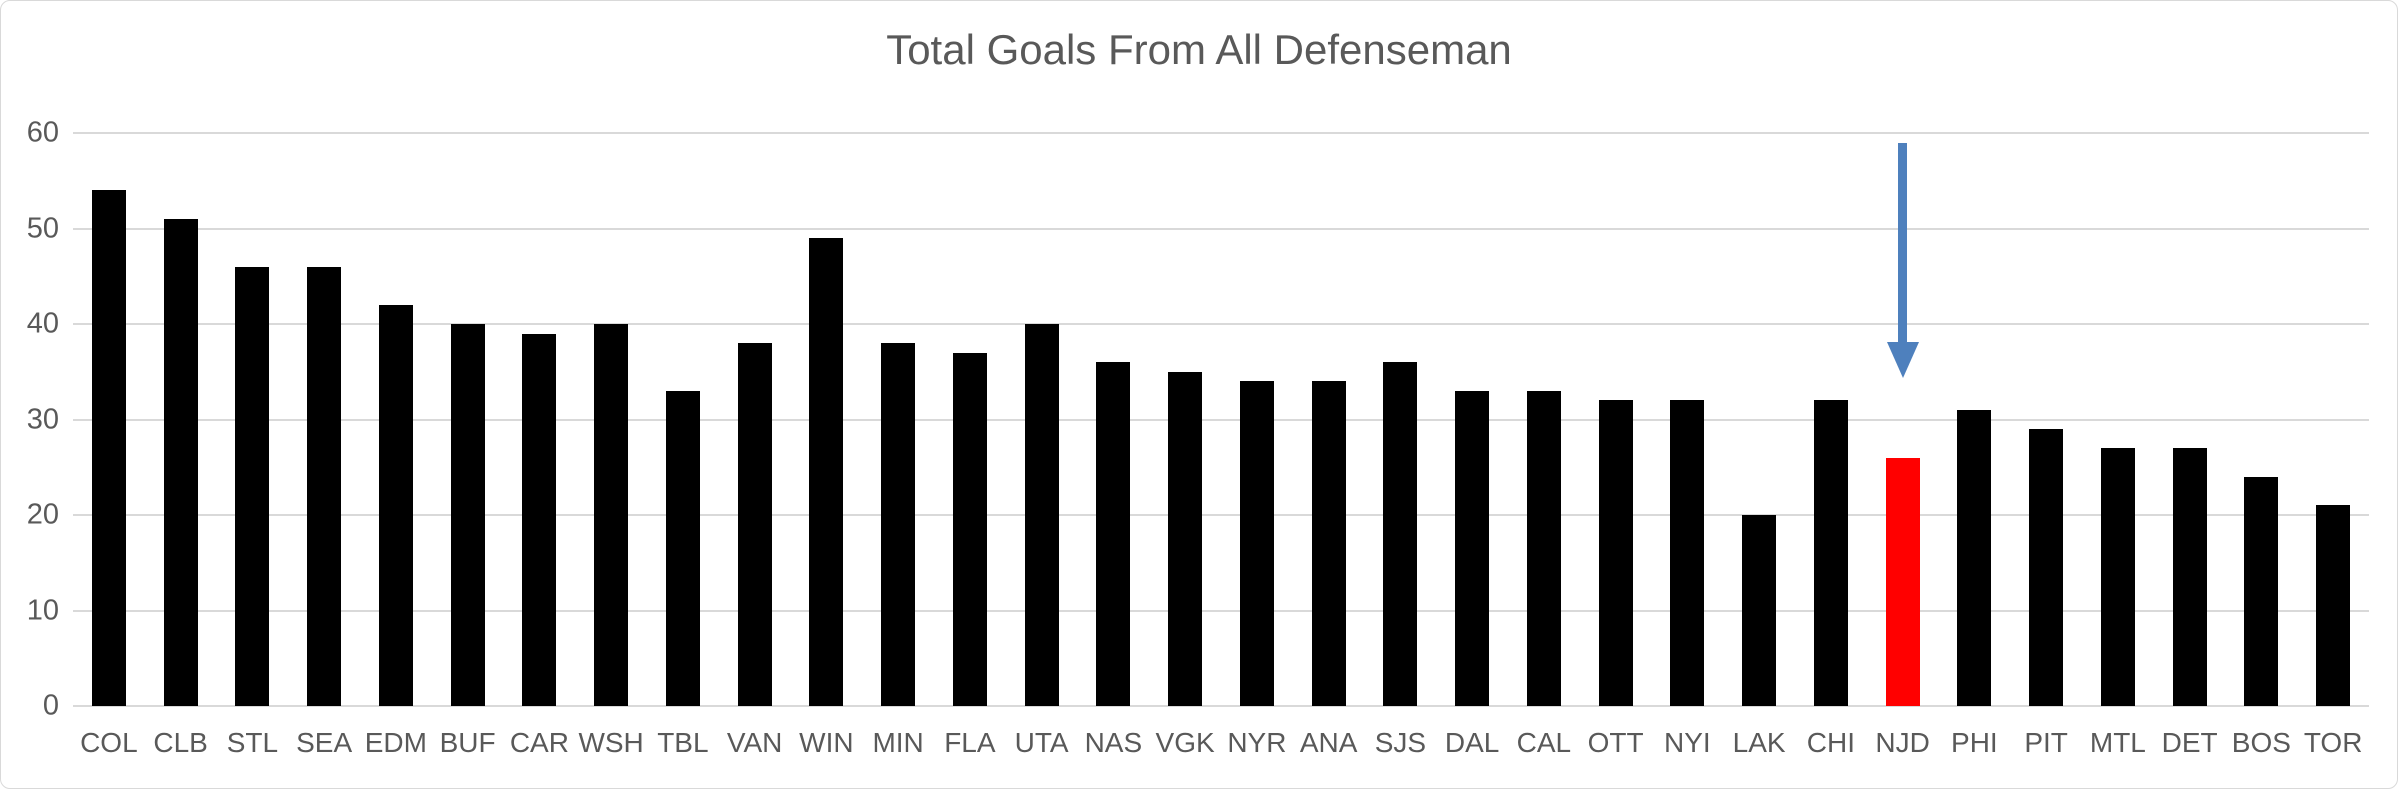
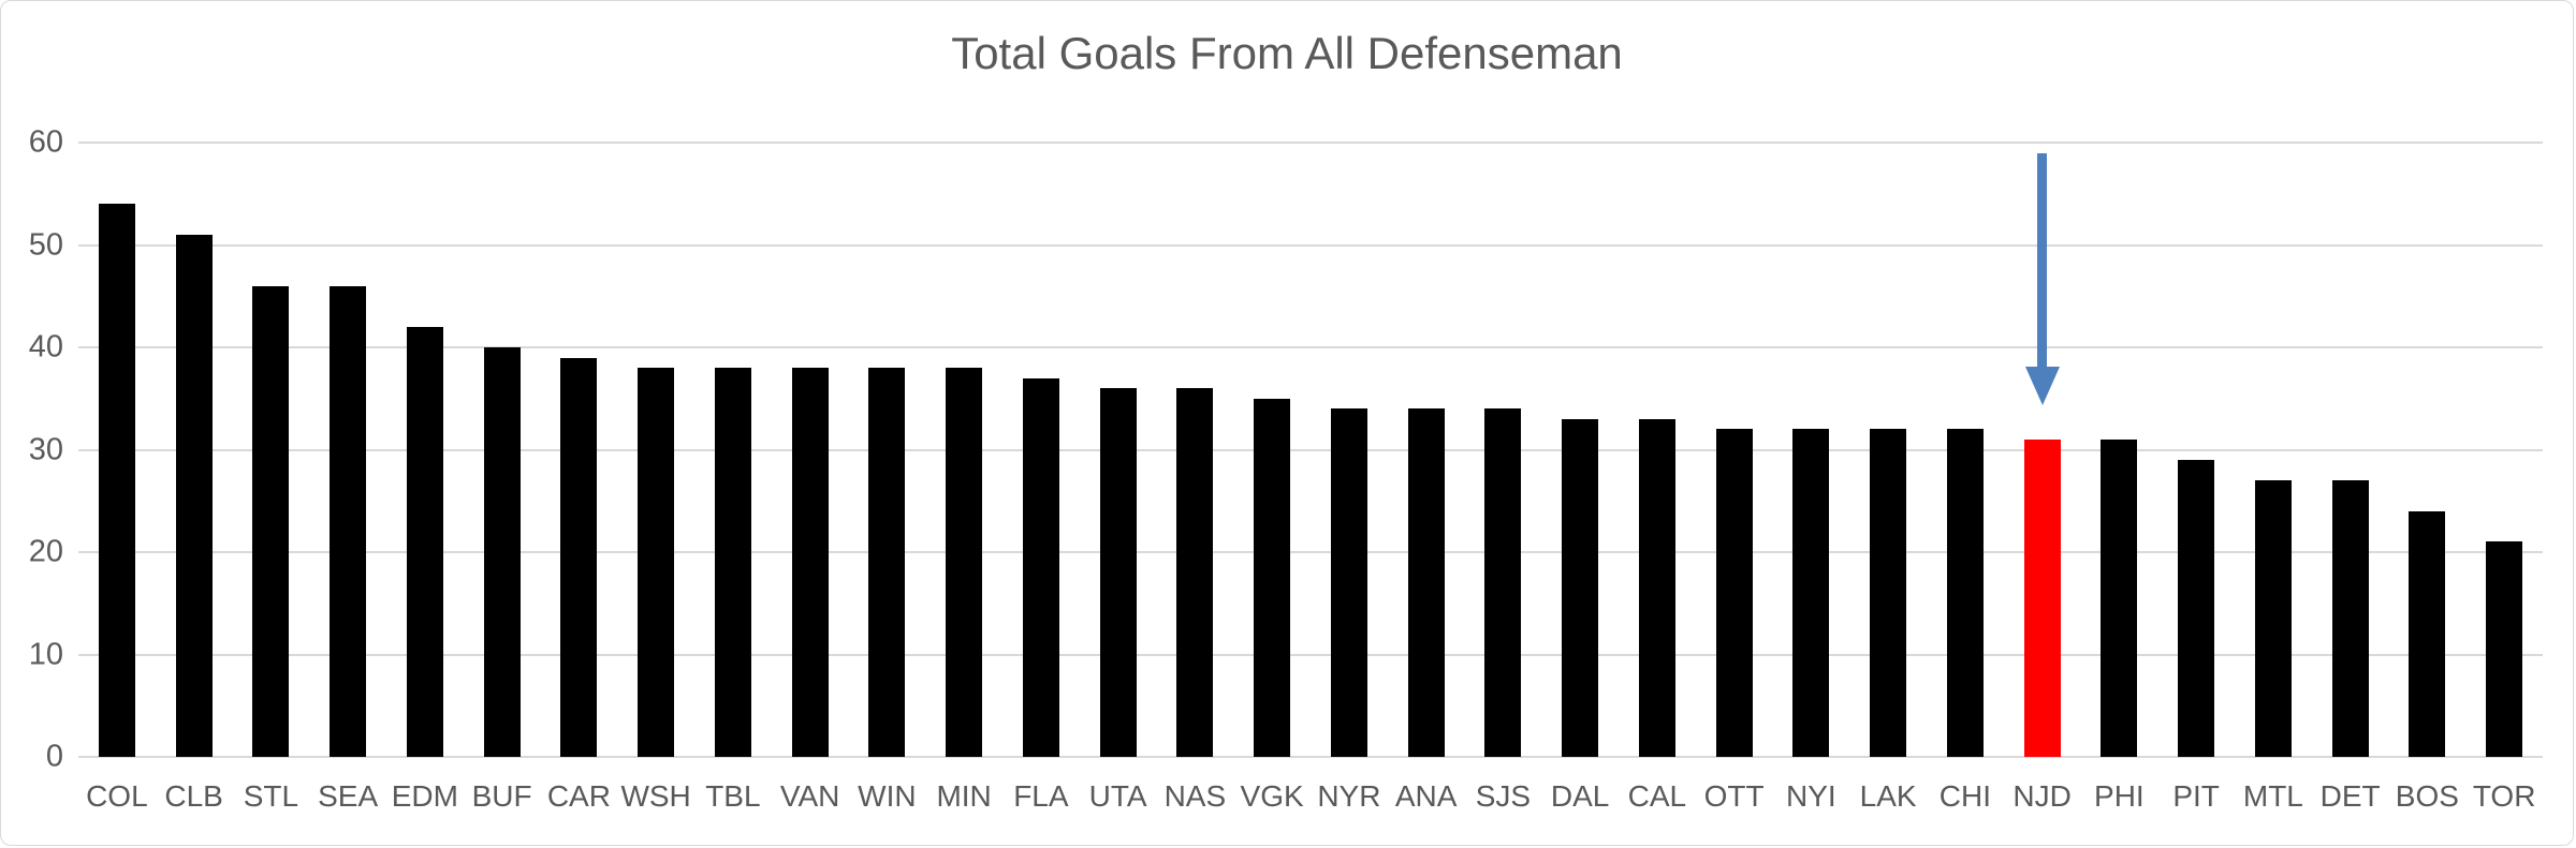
WSH: 40 -> 38
TBL: 33 -> 38
WIN: 49 -> 38
UTA: 40 -> 36
SJS: 36 -> 34
LAK: 20 -> 32
NJD: 26 -> 31
